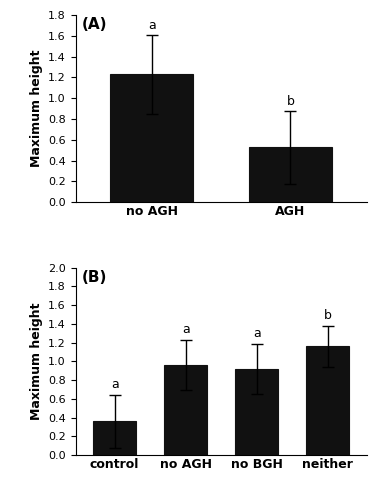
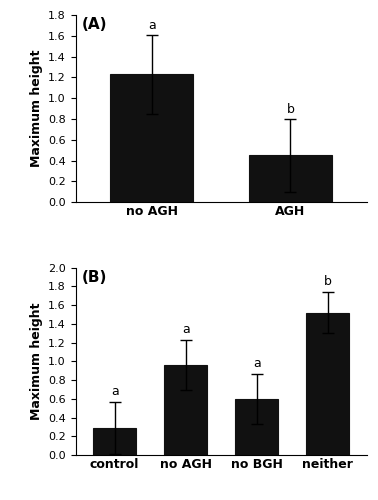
AGH: 0.53 -> 0.45
control: 0.36 -> 0.29
no BGH: 0.92 -> 0.60
neither: 1.16 -> 1.52
